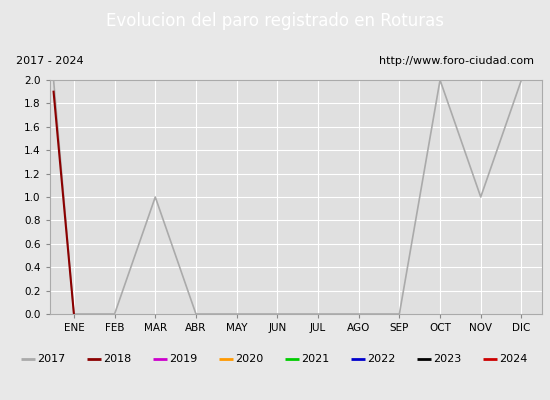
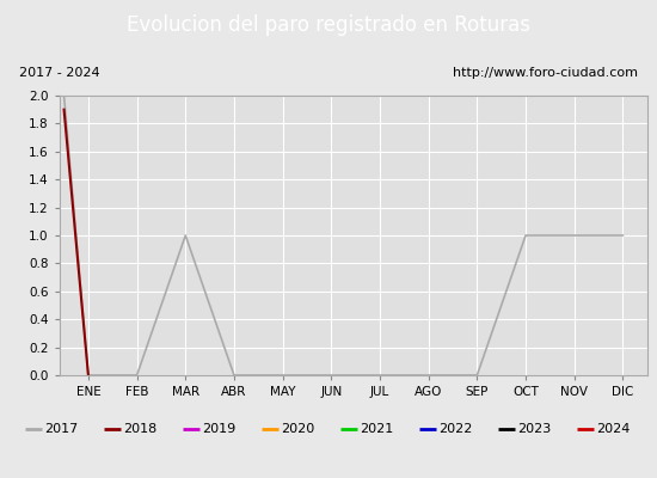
OCT: 2 -> 1
DIC: 2 -> 1
